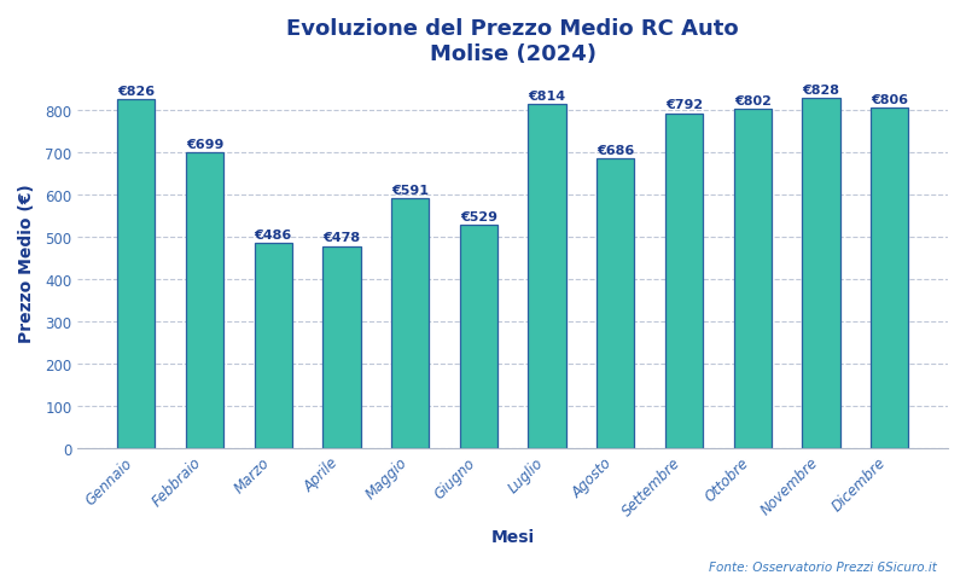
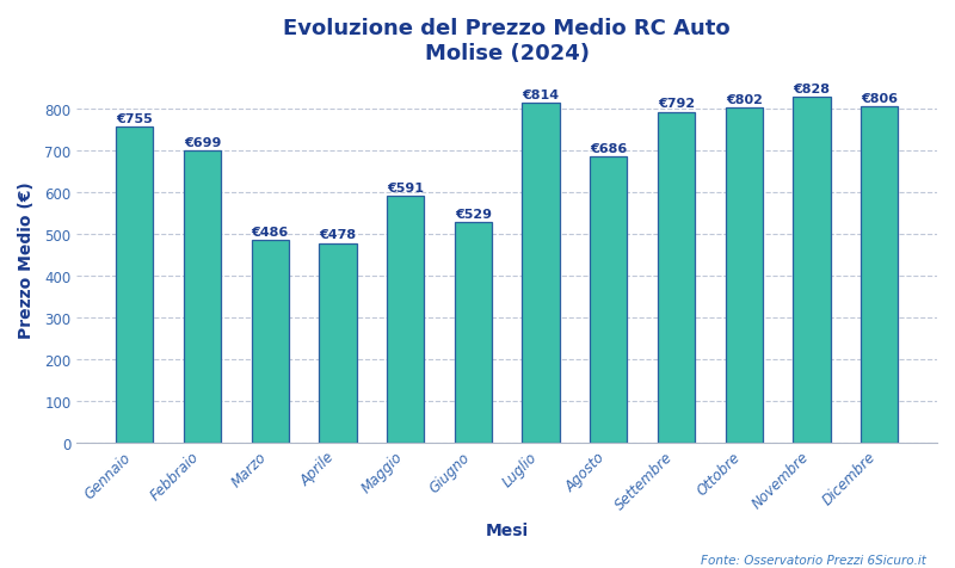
Gennaio: €826 -> €755
